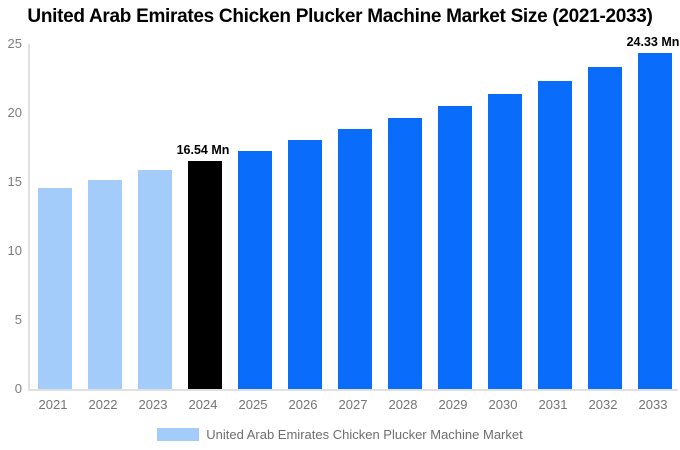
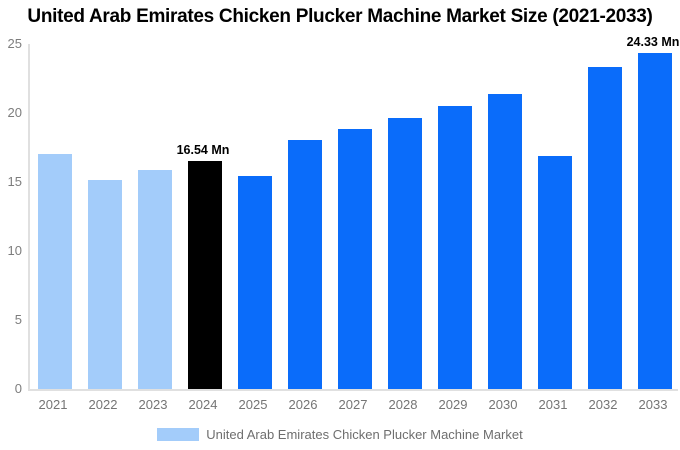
2021: 14.6 -> 17.0
2025: 17.3 -> 15.4
2031: 22.3 -> 16.9
